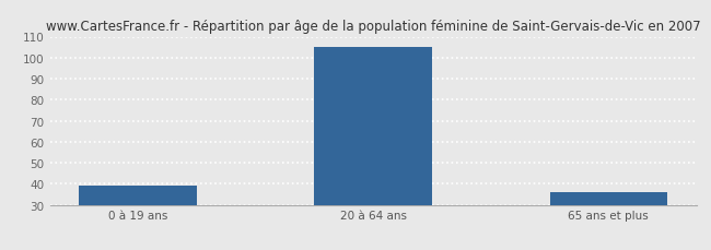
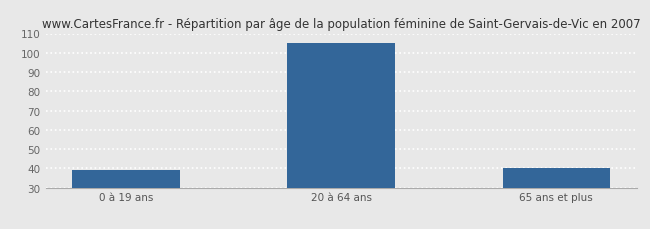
65 ans et plus: 36 -> 40
